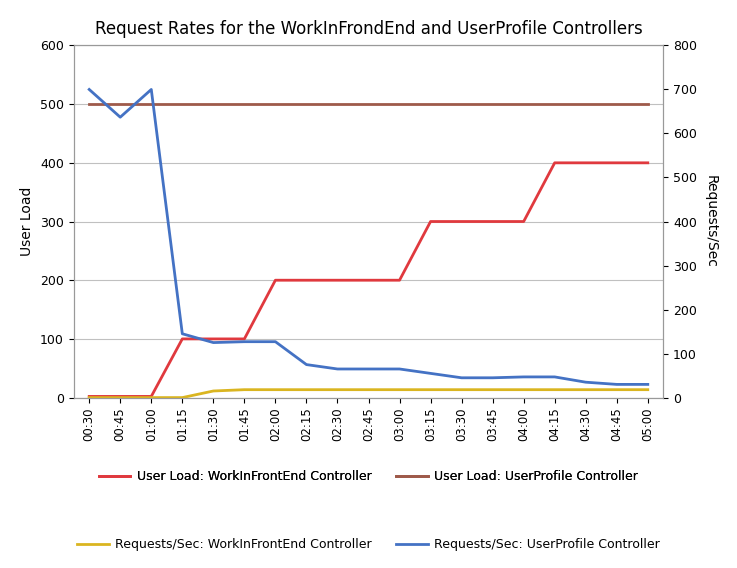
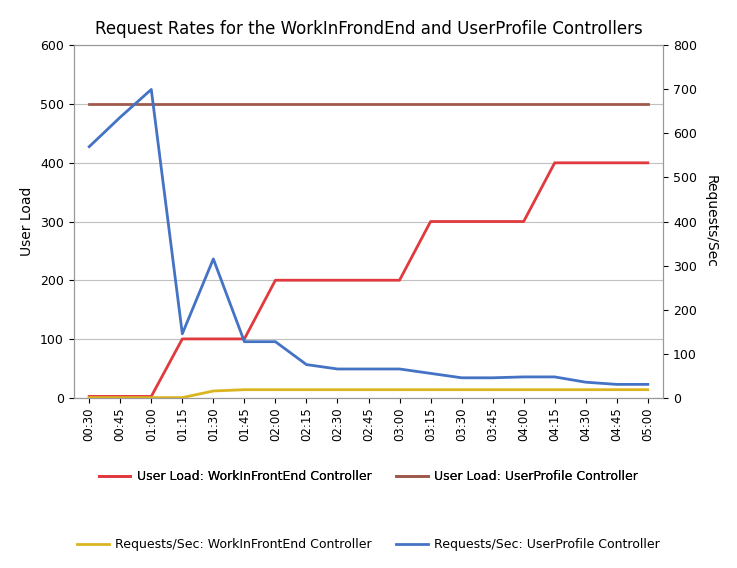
Requests/Sec: UserProfile Controller/00:30: 700 -> 570
Requests/Sec: UserProfile Controller/01:30: 125 -> 315
